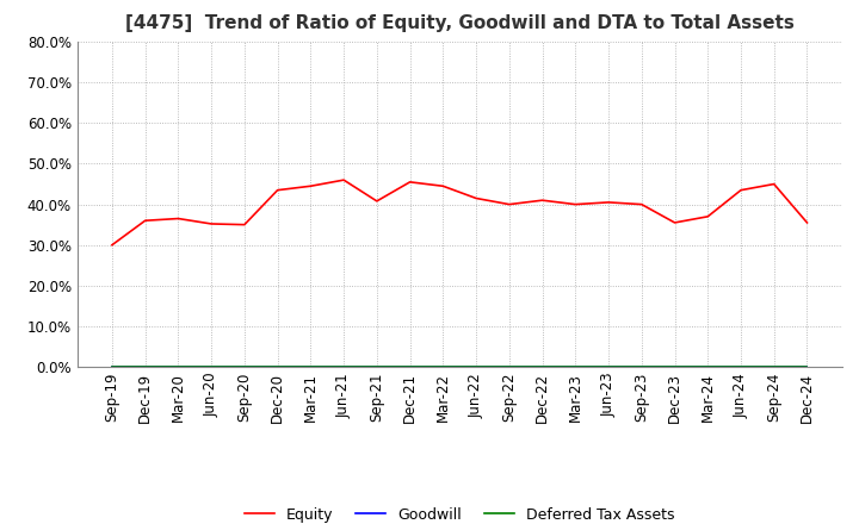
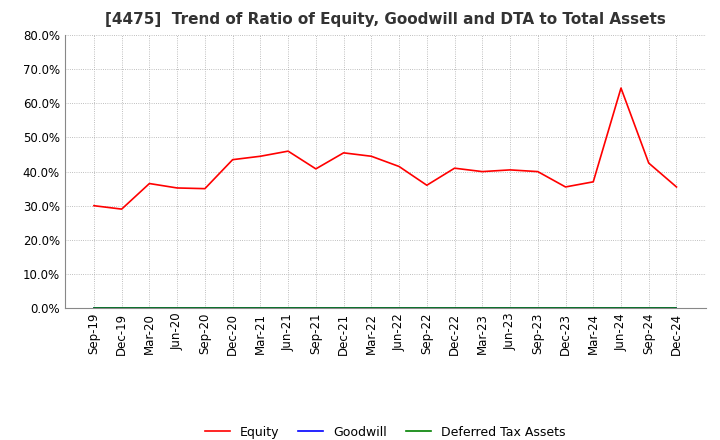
Equity/Dec-19: 36.0% -> 29.0%
Equity/Sep-22: 40.0% -> 36.0%
Equity/Jun-24: 43.5% -> 64.5%
Equity/Sep-24: 45.0% -> 42.5%
